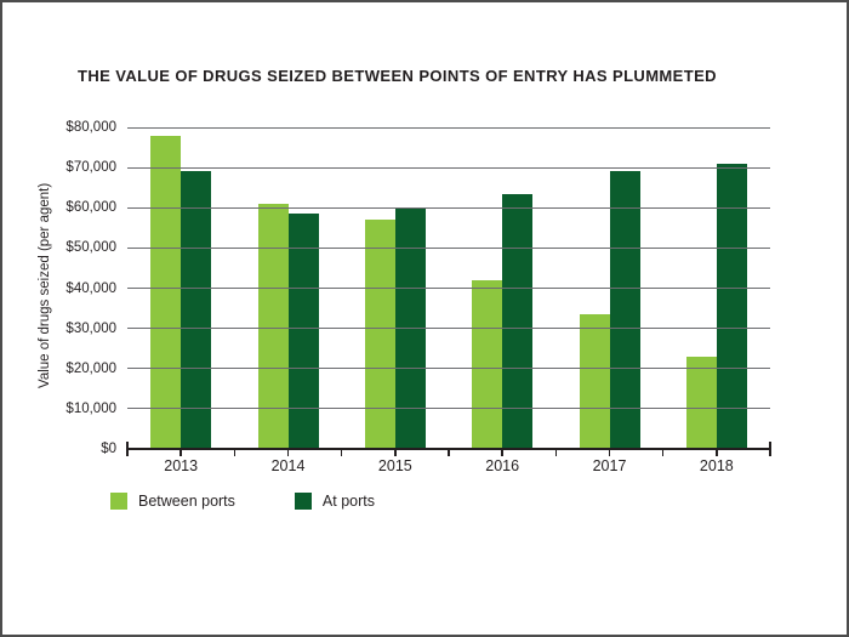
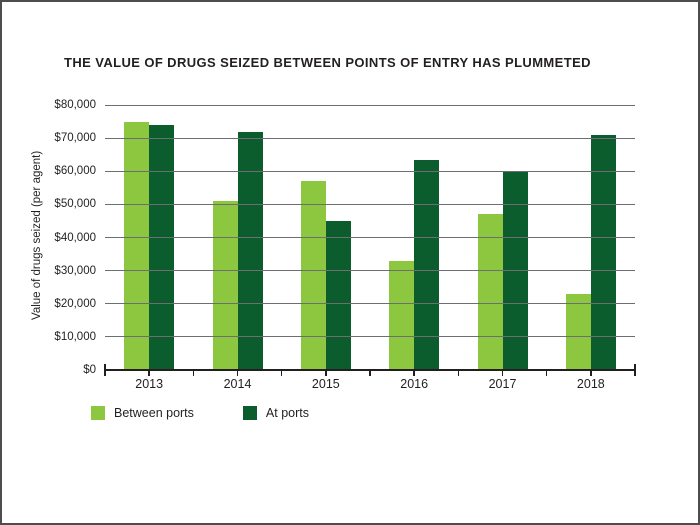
Between ports/2013: $78000 -> $75000
At ports/2013: $69000 -> $74000
Between ports/2014: $61000 -> $51000
At ports/2014: $58000 -> $72000
At ports/2015: $60000 -> $45000
Between ports/2016: $42000 -> $33000
Between ports/2017: $34000 -> $47000
At ports/2017: $69000 -> $60000
